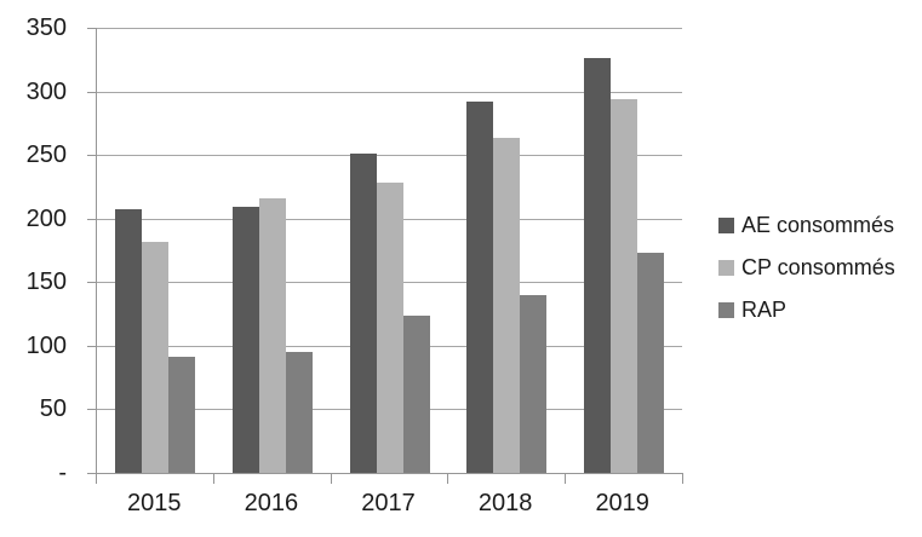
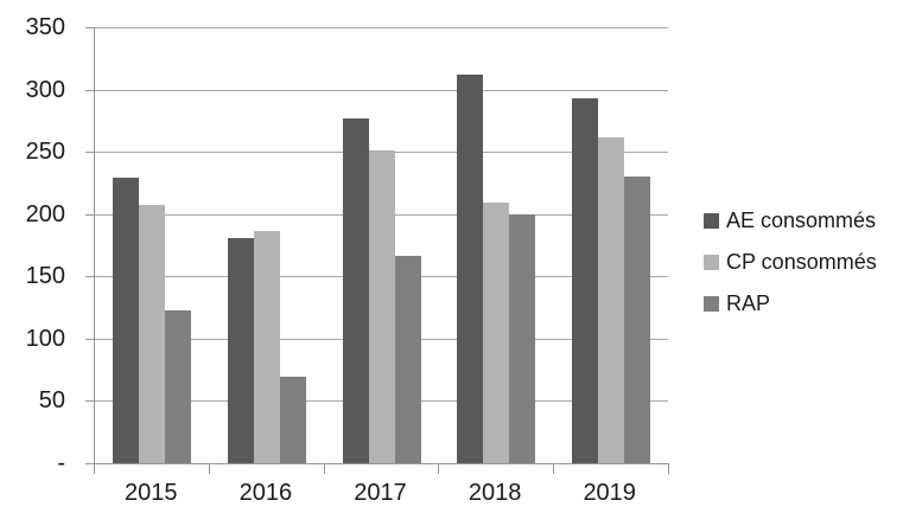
AE consommés/2015: 207 -> 229
CP consommés/2015: 182 -> 207
RAP/2015: 91 -> 123
AE consommés/2016: 209 -> 181
CP consommés/2016: 216 -> 186
RAP/2016: 95 -> 69
AE consommés/2017: 251 -> 277
CP consommés/2017: 228 -> 251
RAP/2017: 124 -> 166
AE consommés/2018: 292 -> 312
CP consommés/2018: 263 -> 209
RAP/2018: 140 -> 200
AE consommés/2019: 326 -> 293
CP consommés/2019: 294 -> 262
RAP/2019: 173 -> 230
